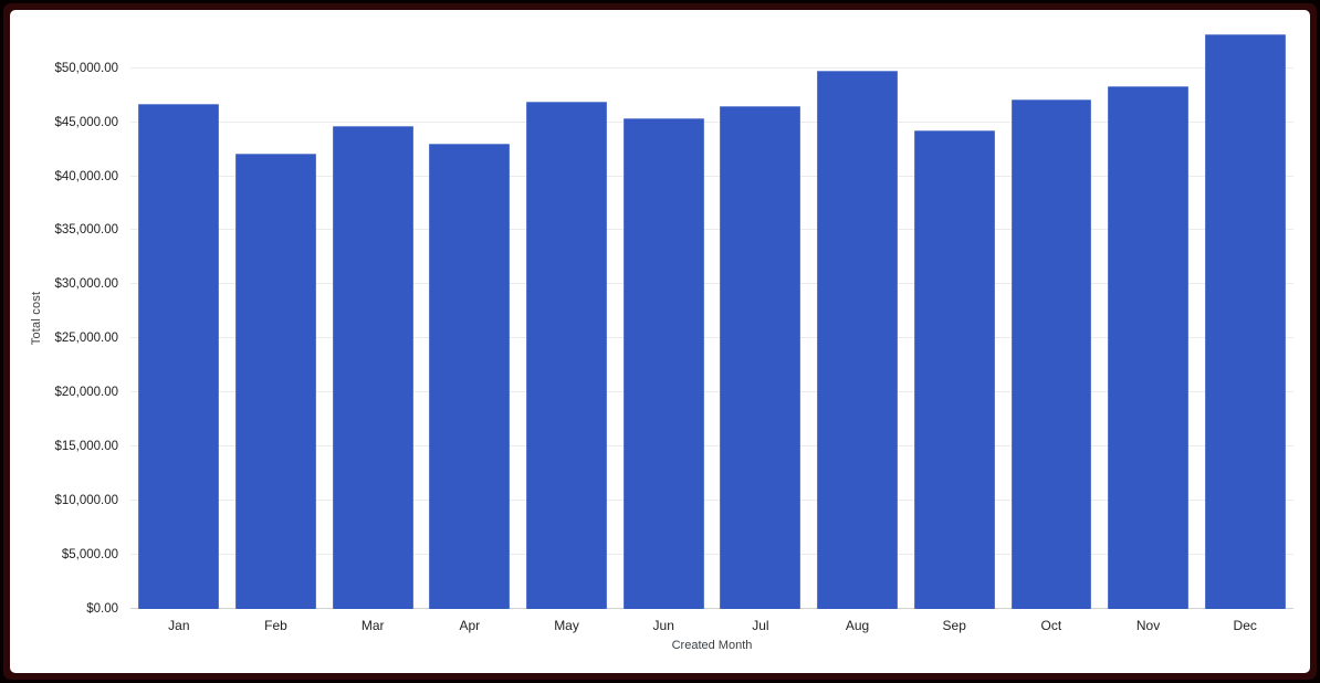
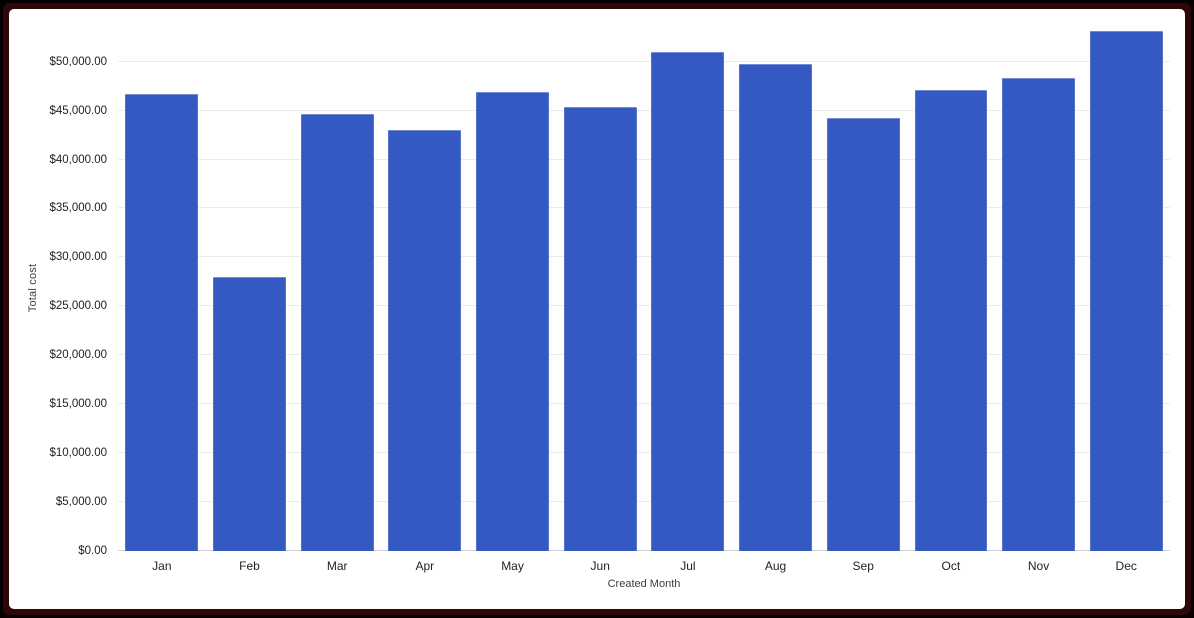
Feb: $42000 -> $28000
Jul: $46000 -> $51000
